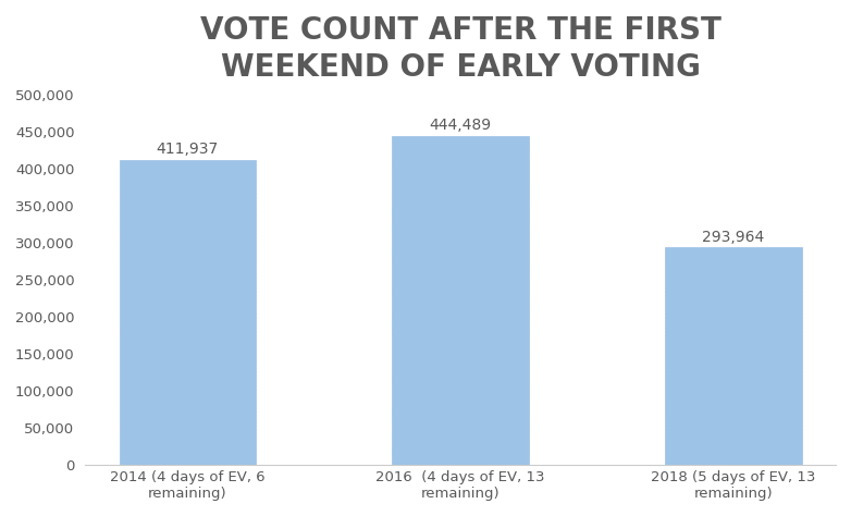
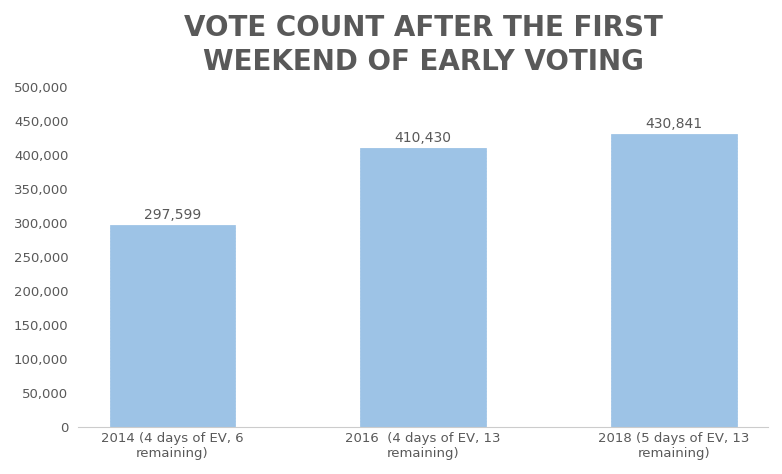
2014 (4 days of EV, 6 remaining): 411,937 -> 297,599
2016 (4 days of EV, 13 remaining): 444,489 -> 410,430
2018 (5 days of EV, 13 remaining): 293,964 -> 430,841
